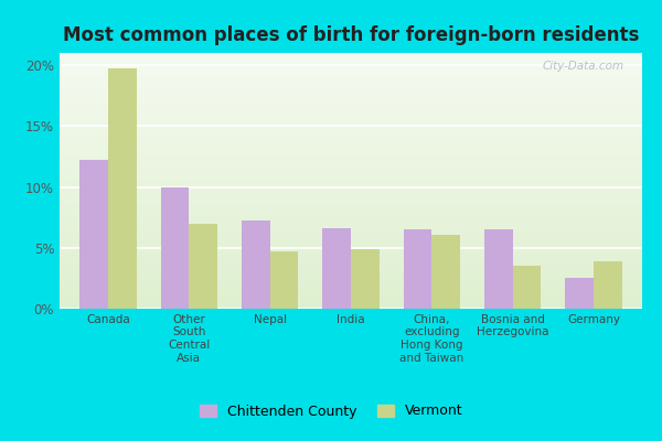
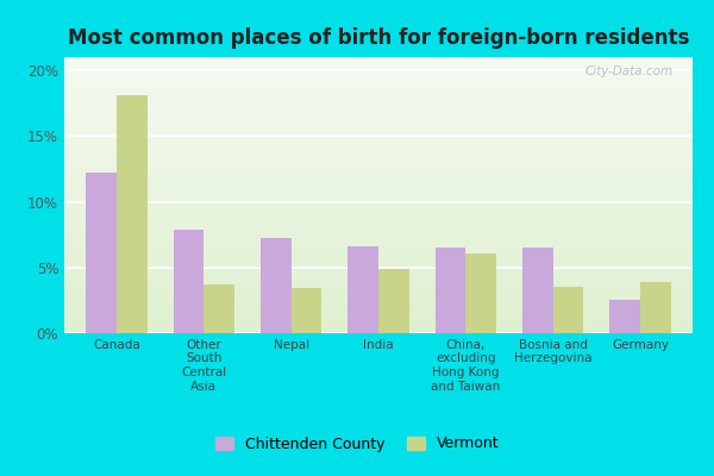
Vermont/Canada: 19.7% -> 18.1%
Chittenden County/Other South Central Asia: 10.0% -> 7.9%
Vermont/Other South Central Asia: 7.0% -> 3.7%
Vermont/Nepal: 4.7% -> 3.4%
